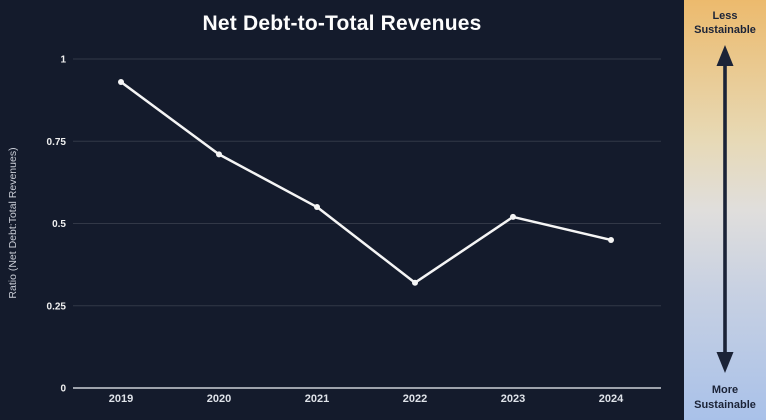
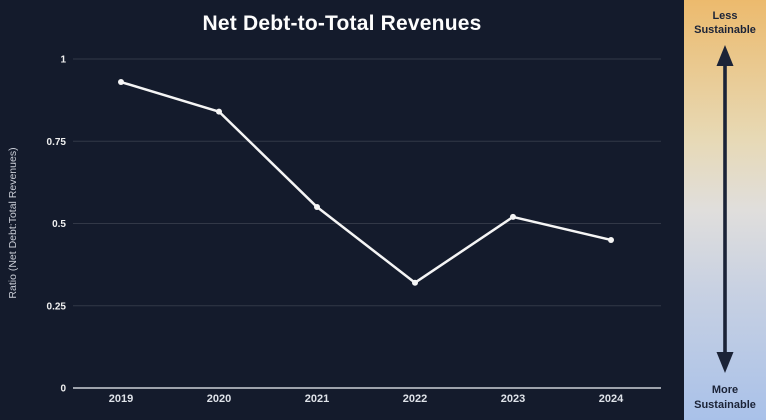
2020: 0.71 -> 0.84
